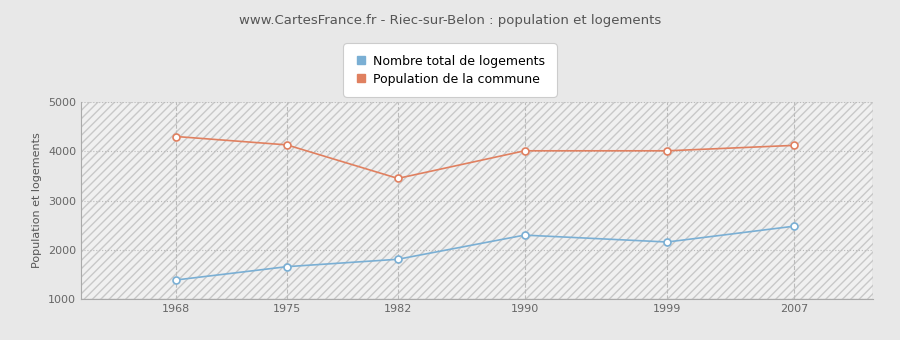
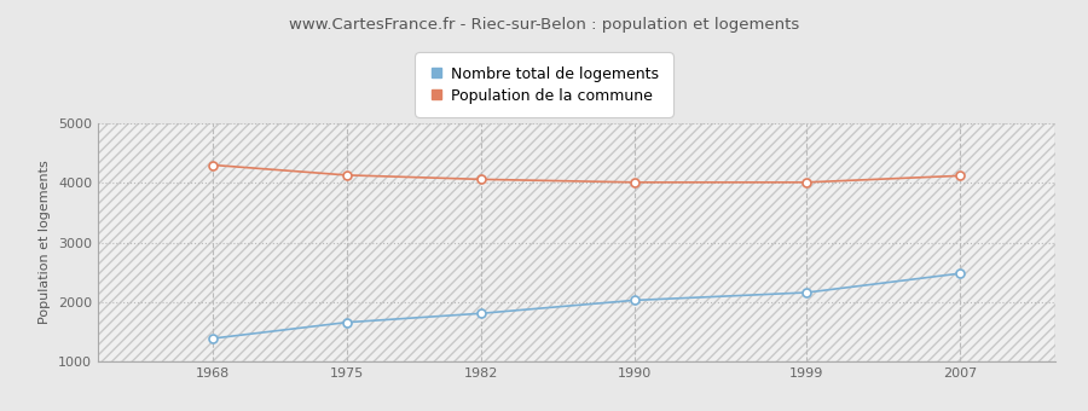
Population de la commune/1982: 3450 -> 4060
Nombre total de logements/1990: 2300 -> 2030
